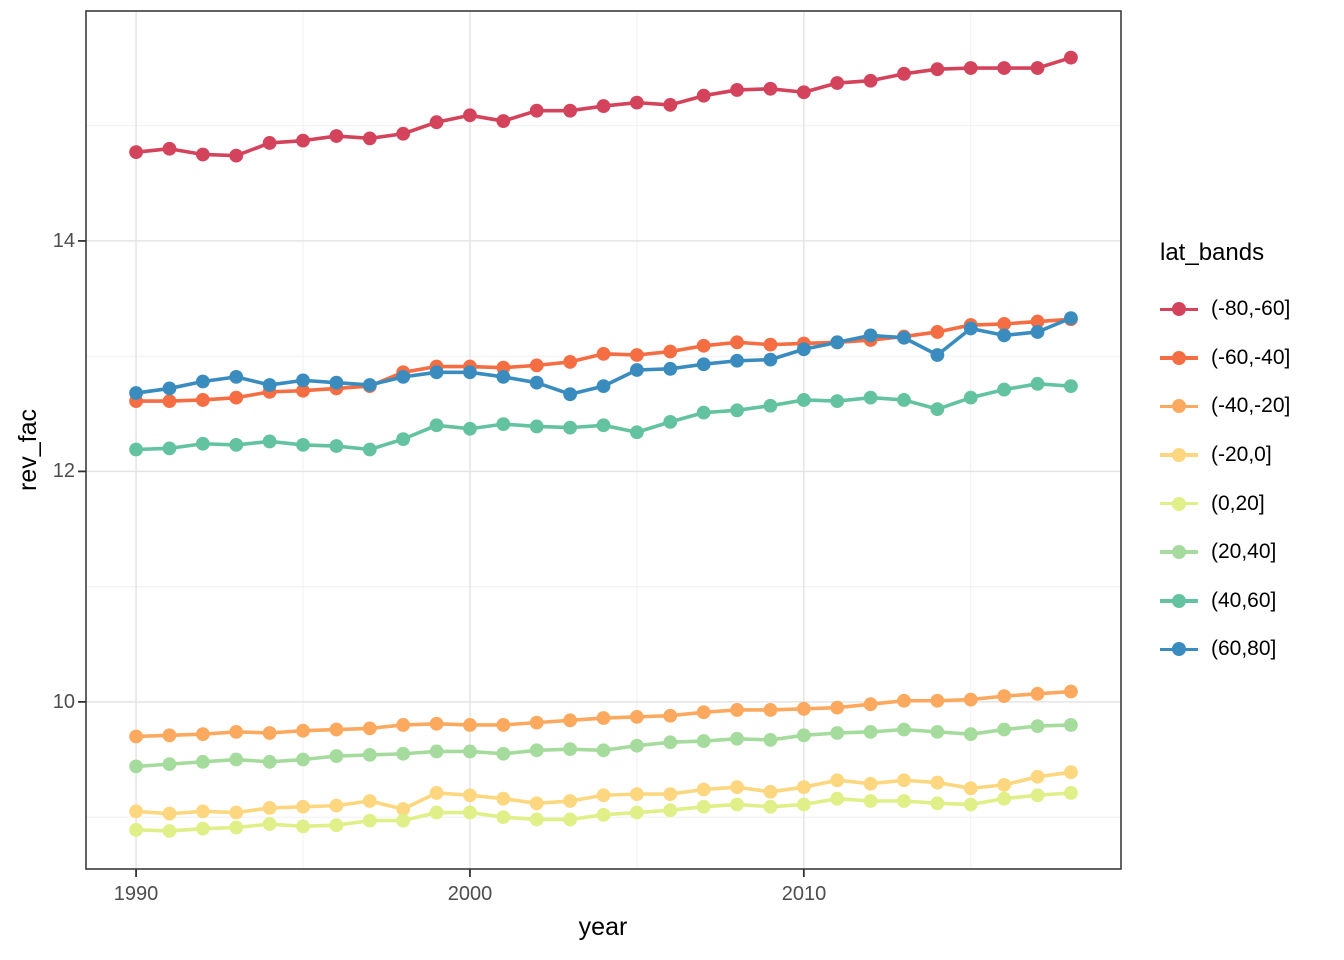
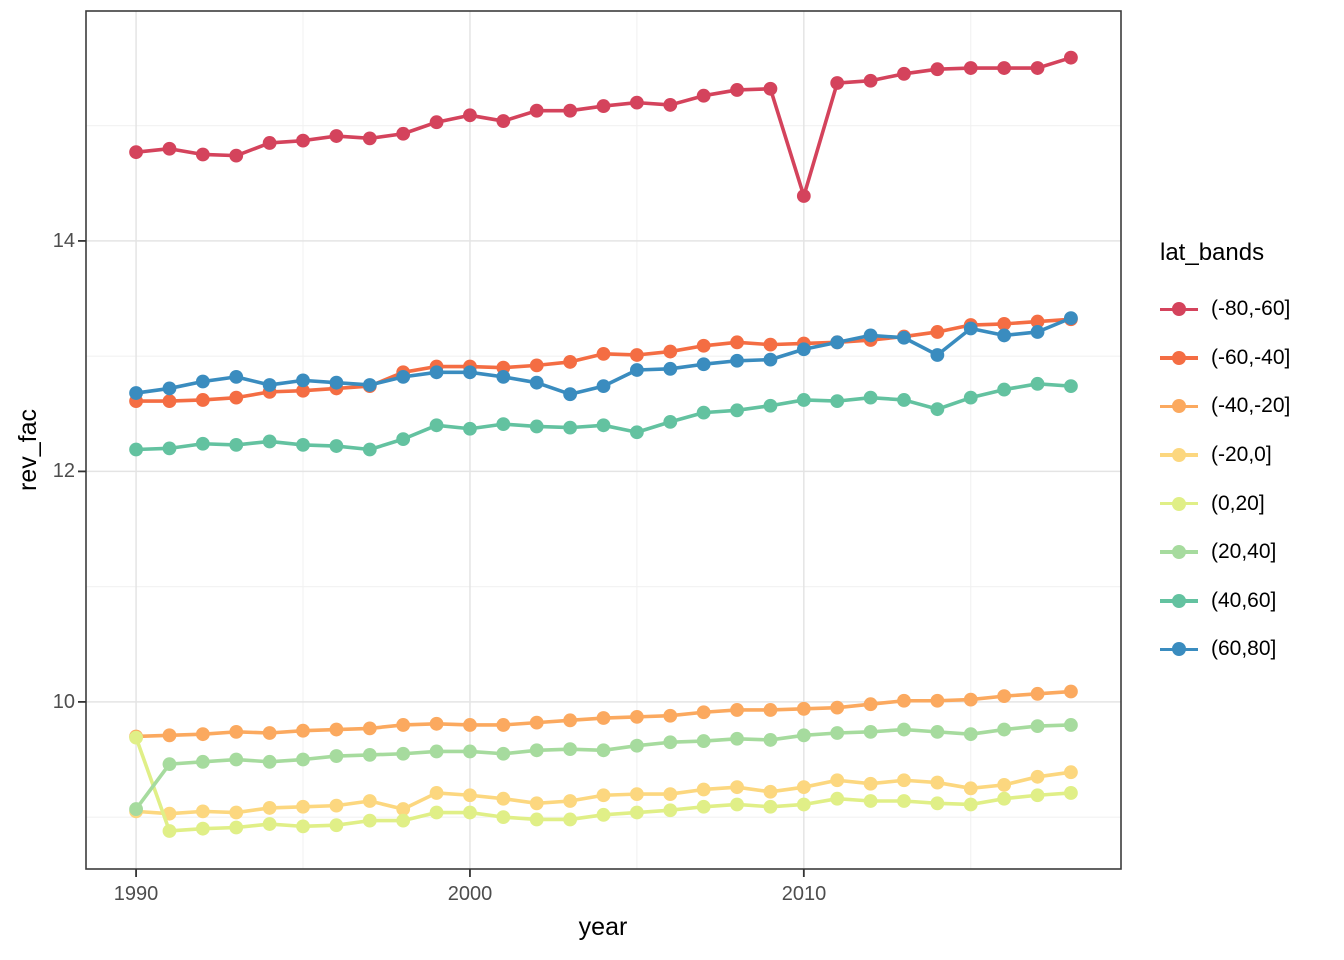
(0,20]/1990: 8.89 -> 9.69
(20,40]/1990: 9.44 -> 9.07
(-80,-60]/2010: 15.29 -> 14.39
